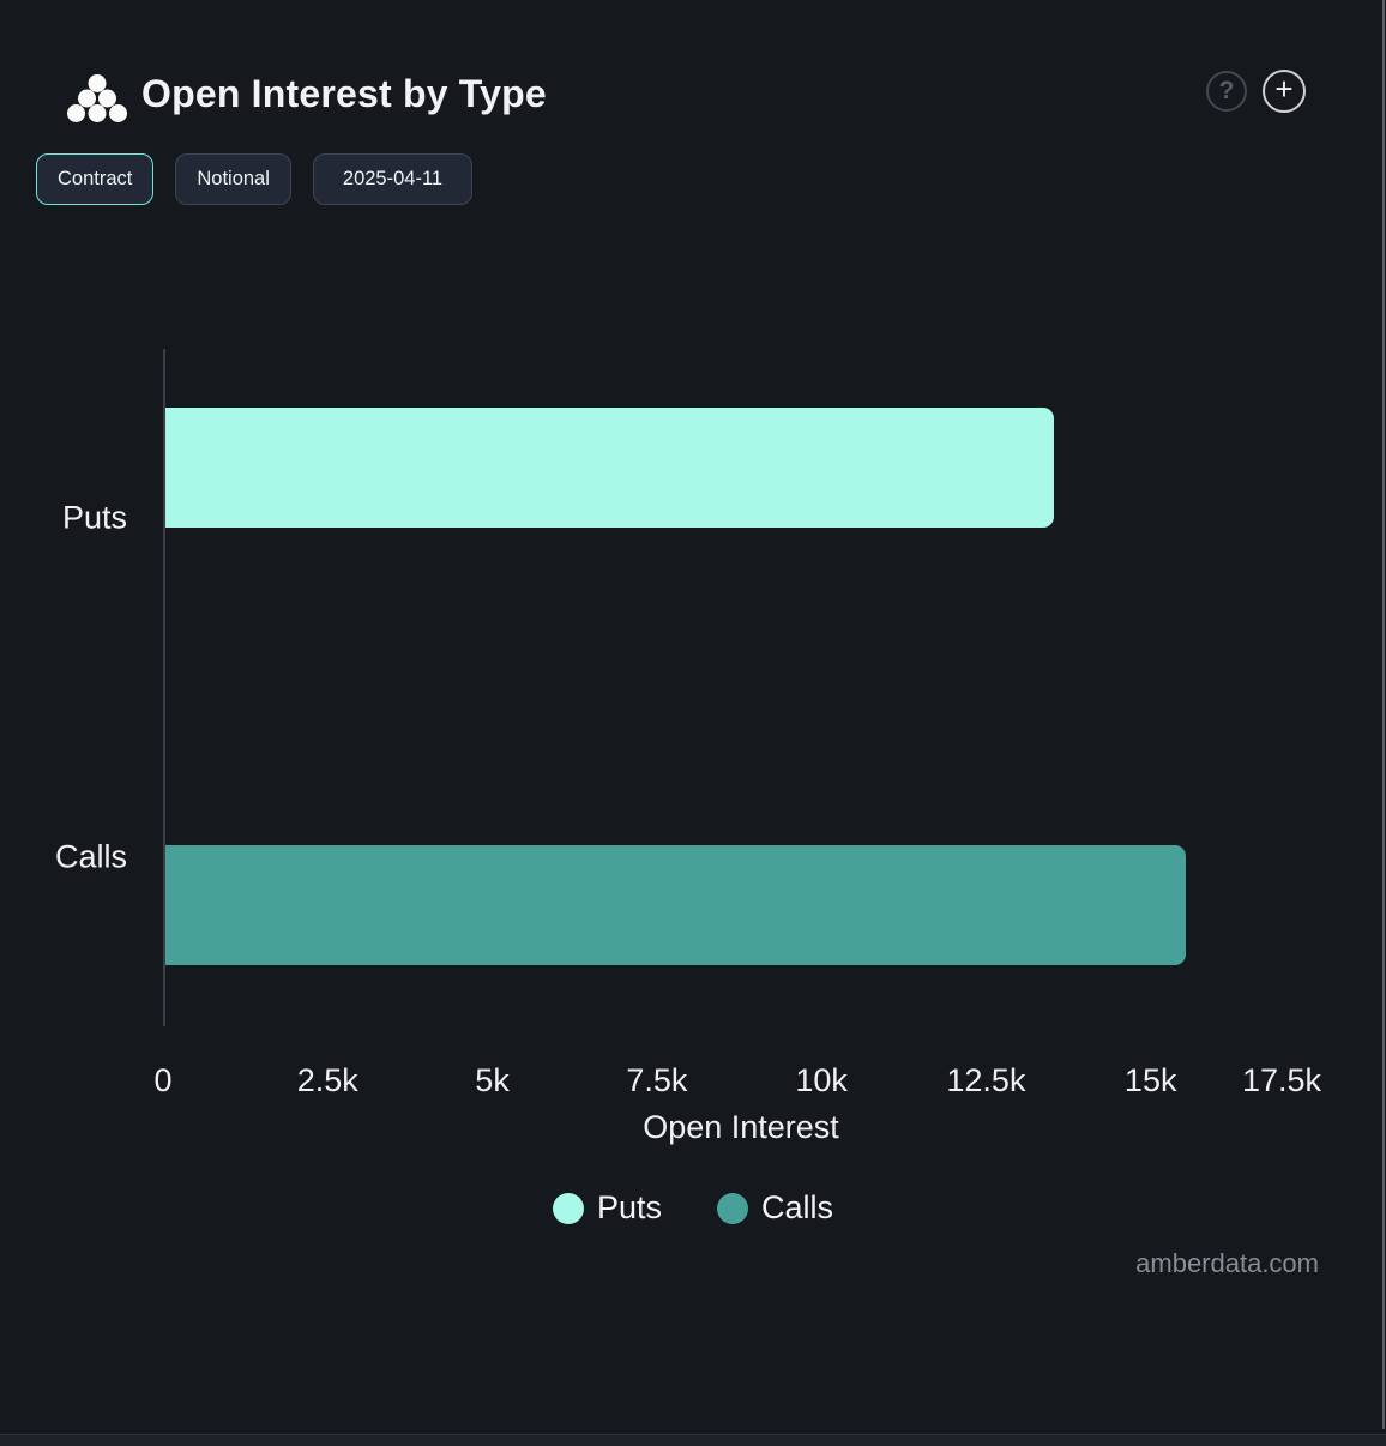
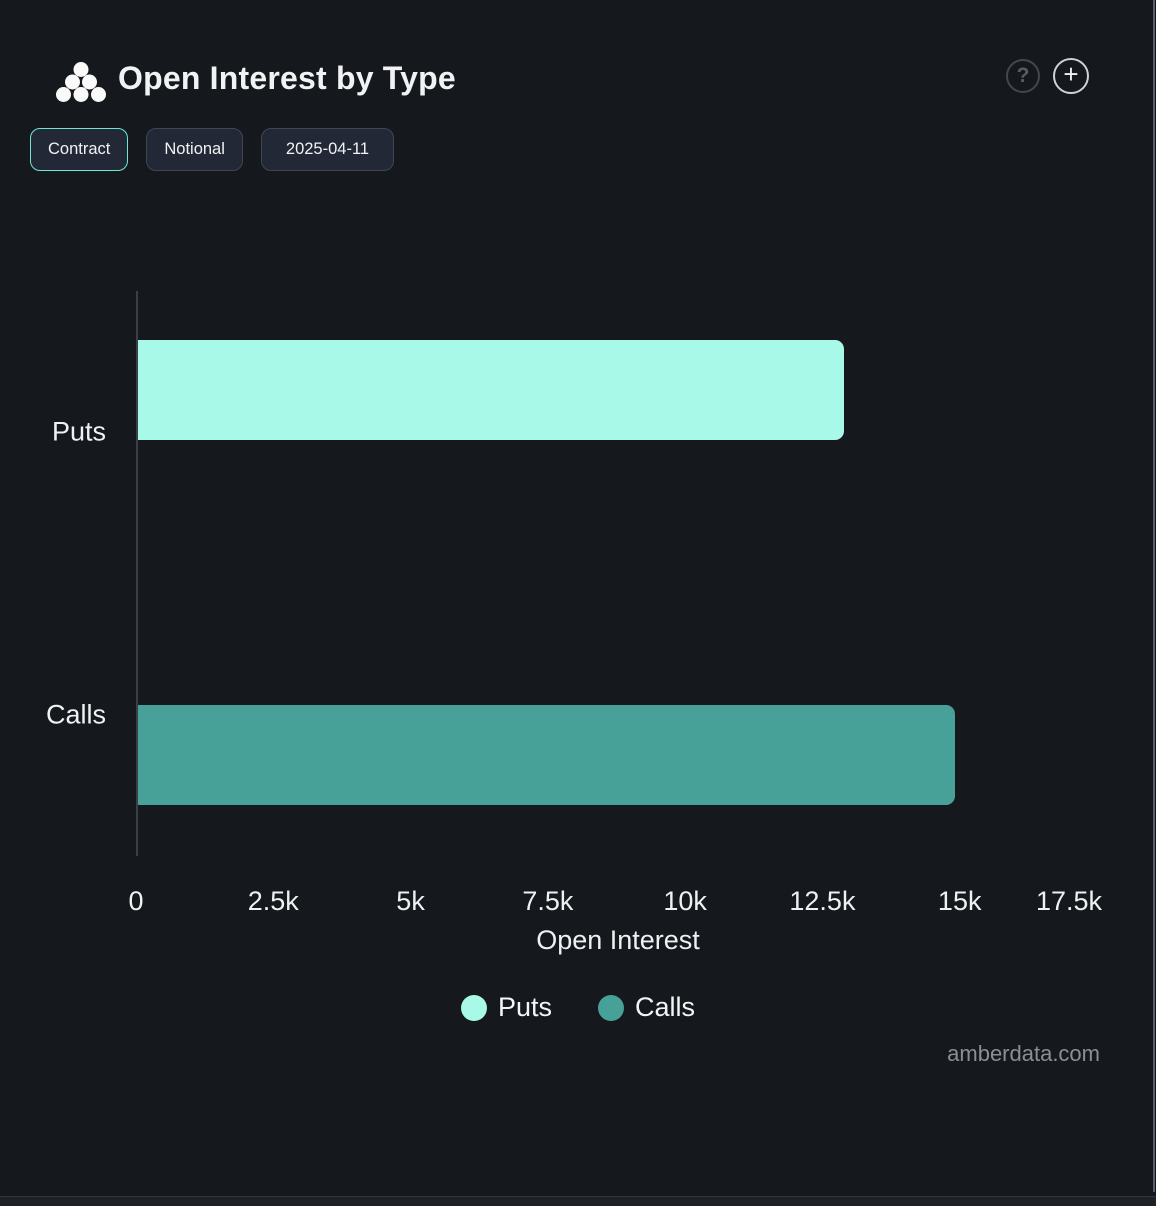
Puts: 13,5k -> 12,8k
Calls: 15,5k -> 14,9k
